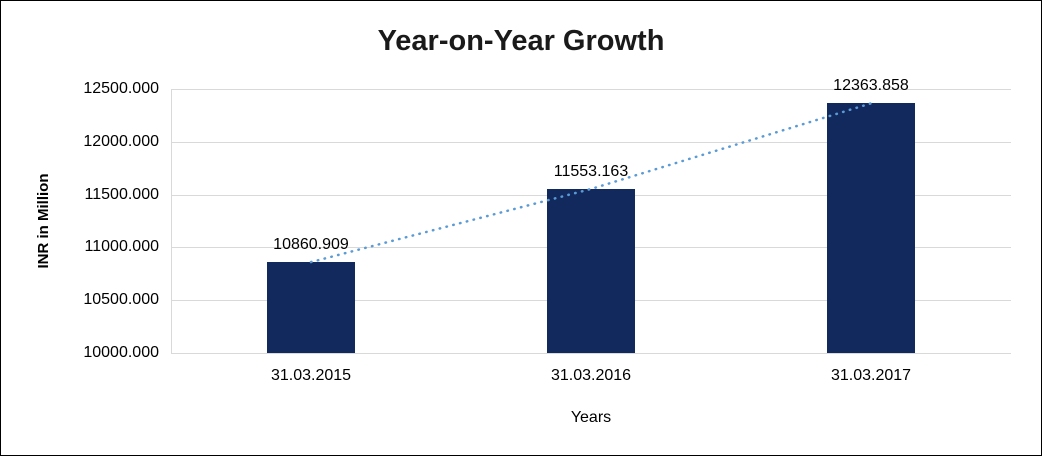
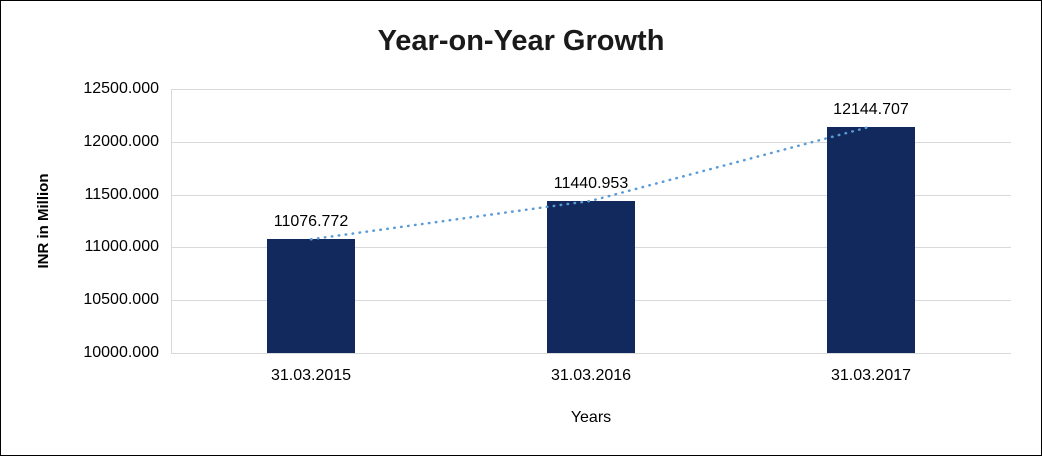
31.03.2015: 10860.909 -> 11076.772
31.03.2016: 11553.163 -> 11440.953
31.03.2017: 12363.858 -> 12144.707
